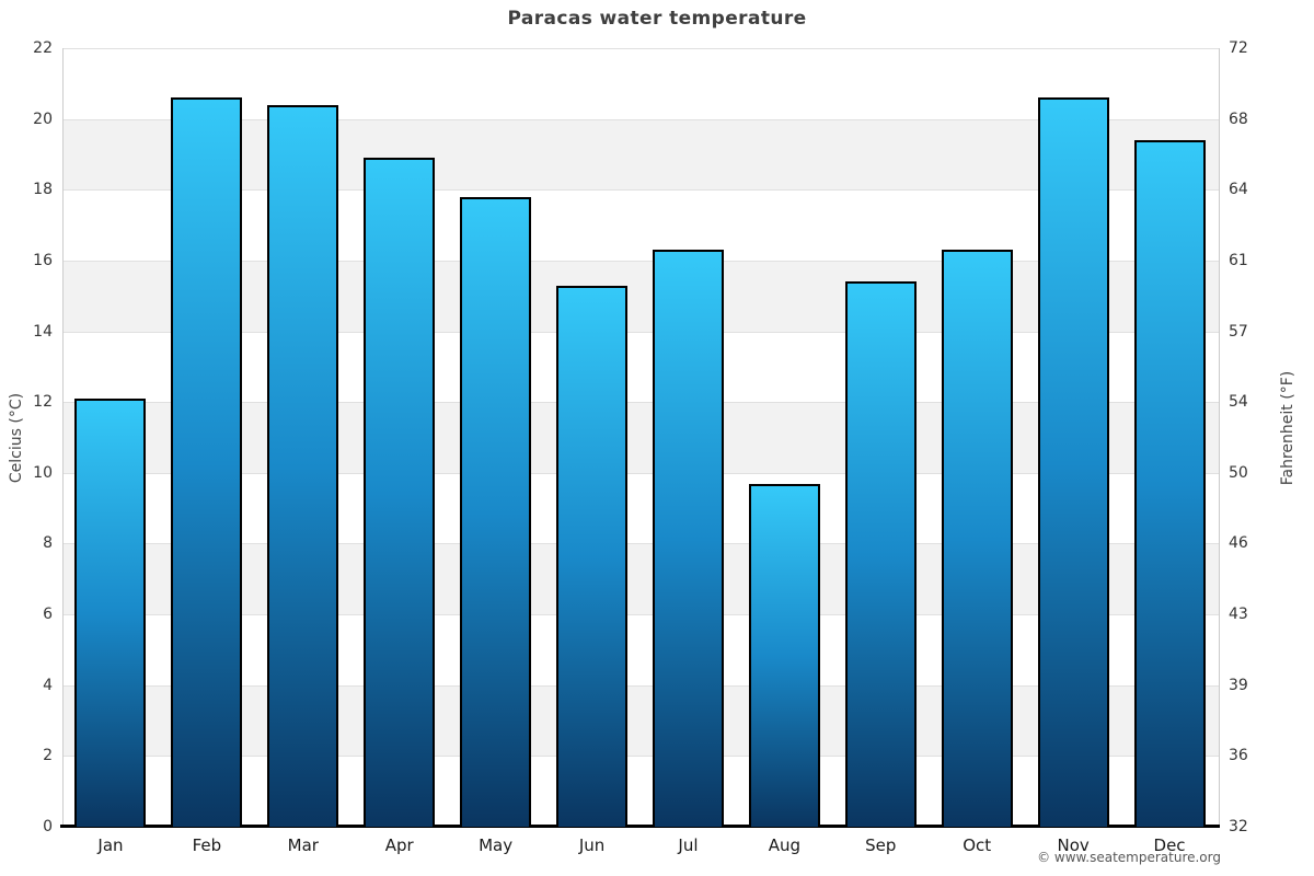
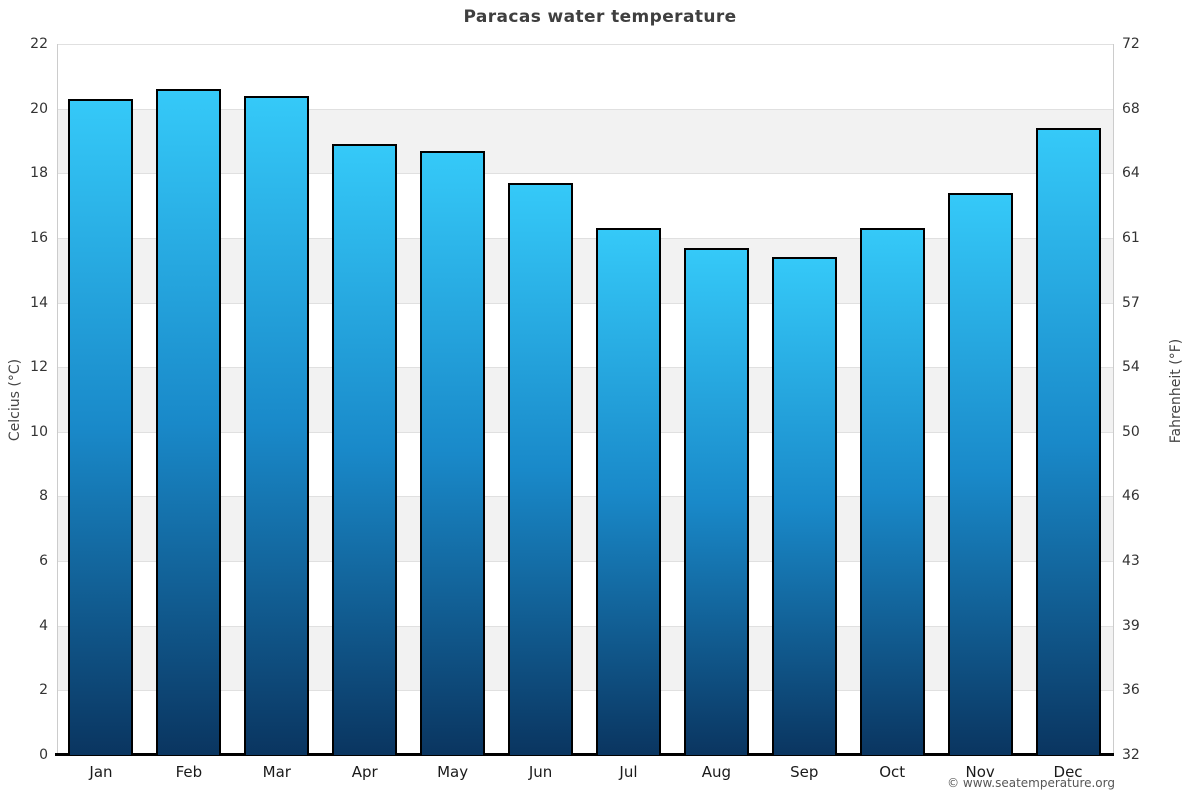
Jan: 12.1 -> 20.3
May: 17.8 -> 18.7
Jun: 15.3 -> 17.7
Aug: 9.7 -> 15.7
Nov: 20.6 -> 17.4
